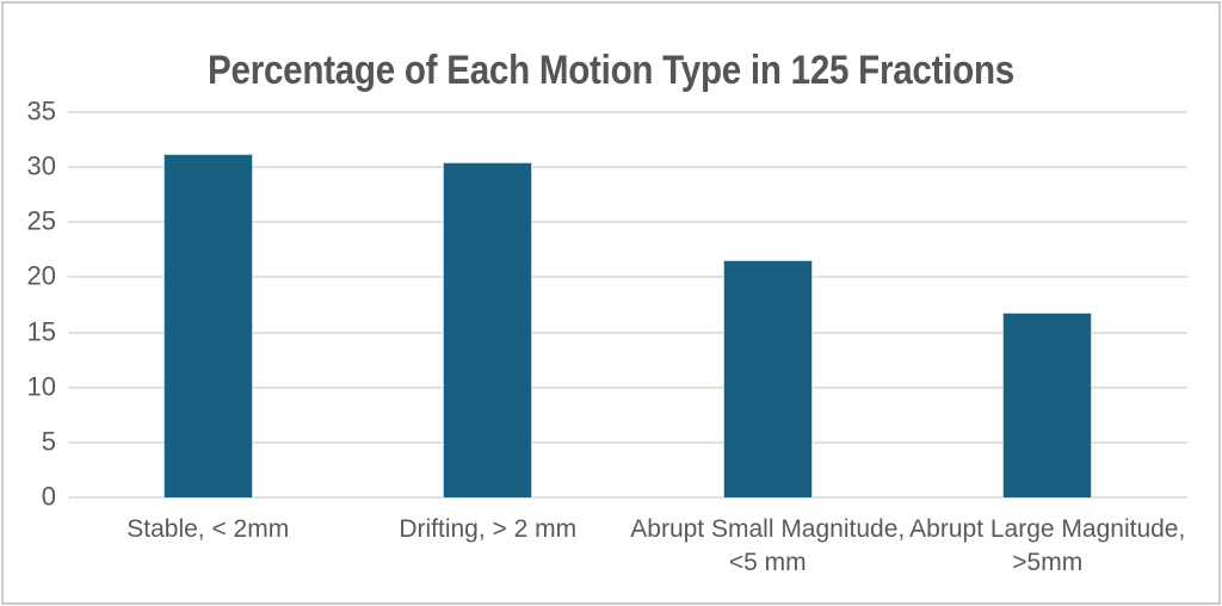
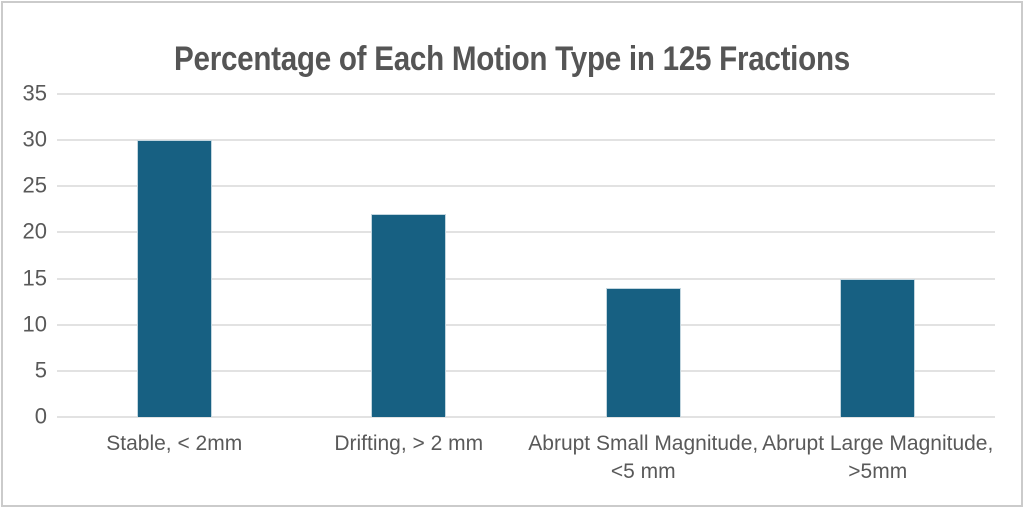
Stable, < 2mm: 31 -> 30
Drifting, > 2 mm: 30 -> 22
Abrupt Small Magnitude, <5 mm: 22 -> 14
Abrupt Large Magnitude, >5mm: 17 -> 15
